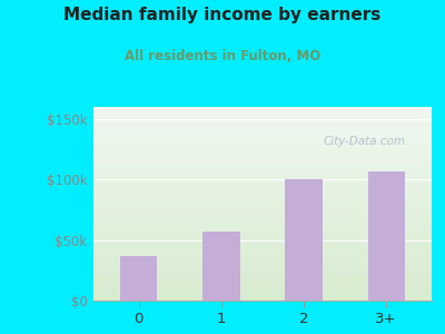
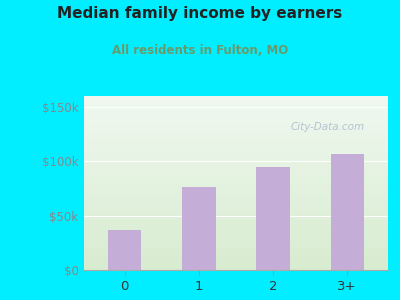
1: $57k -> $76k
2: $100k -> $95k
